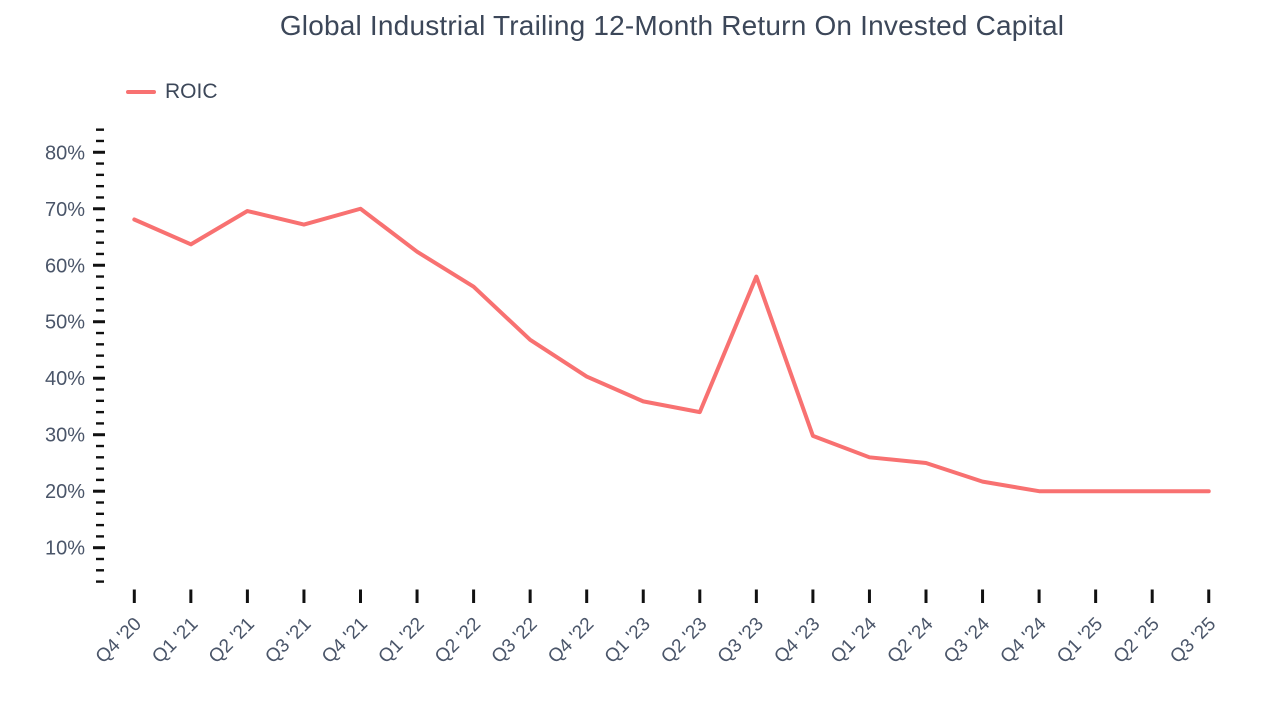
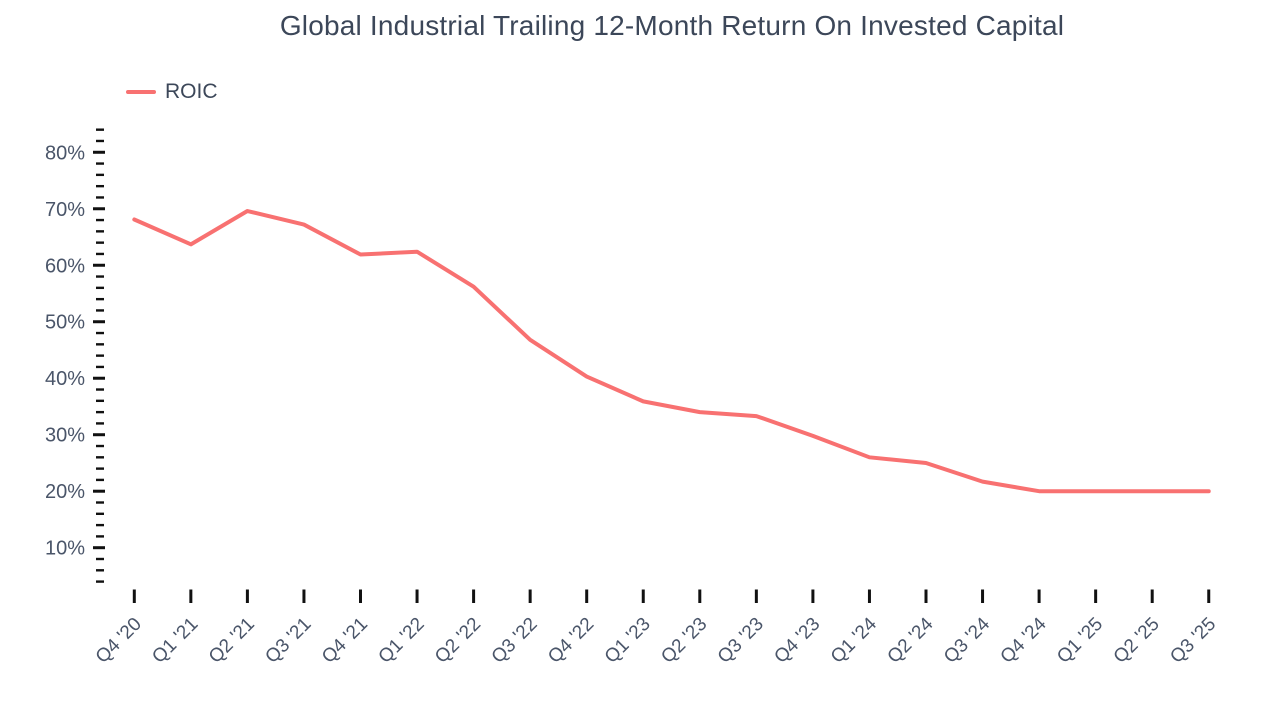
Q4 '21: 70% -> 62%
Q3 '23: 58% -> 33%
